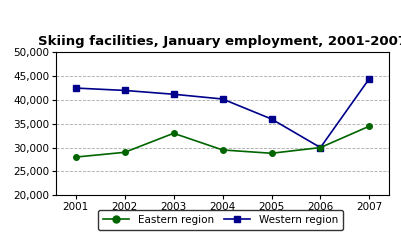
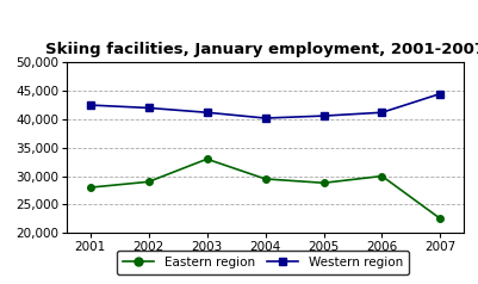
Western region/2005: 36,000 -> 40,600
Western region/2006: 30,000 -> 41,200
Eastern region/2007: 34,500 -> 22,500
